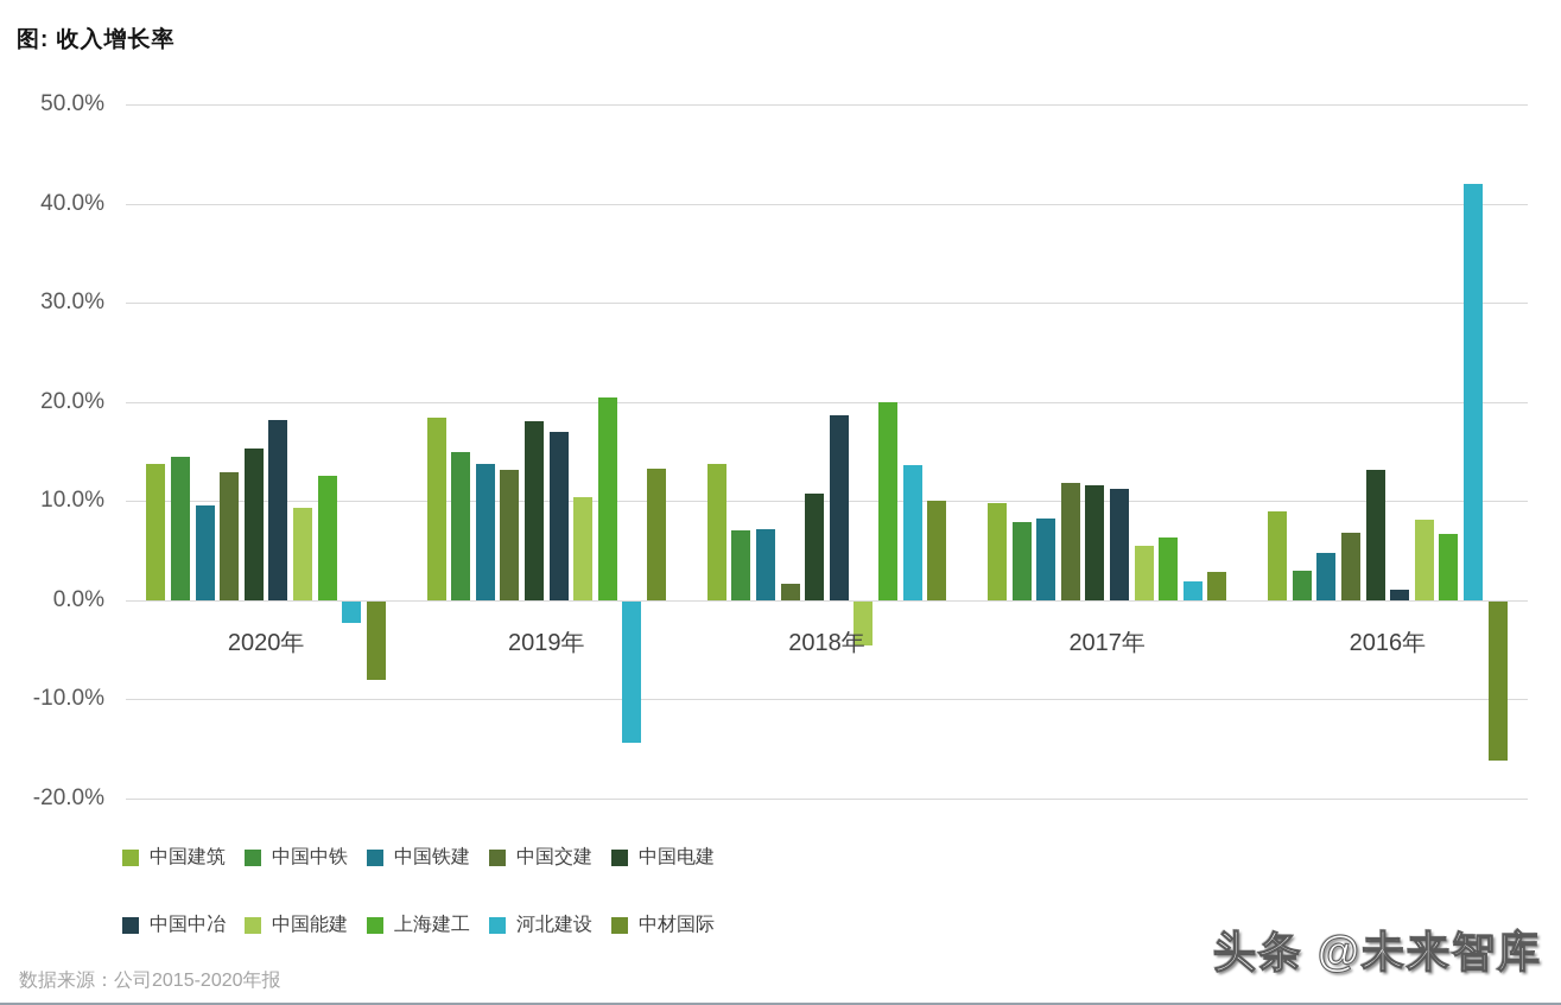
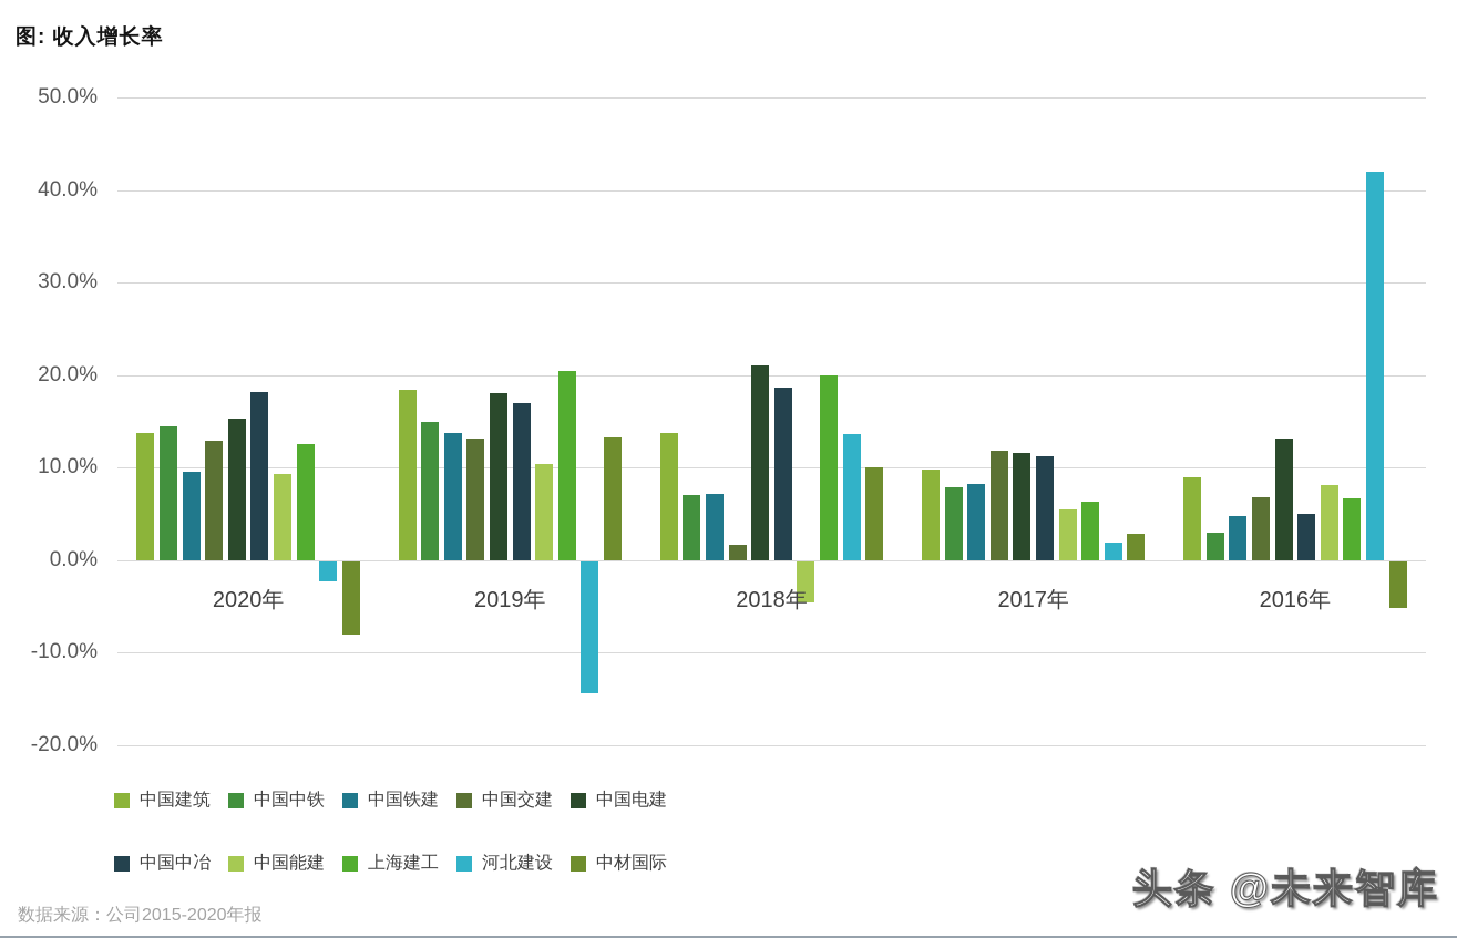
中国电建/2018年: 11% -> 21%
中国中冶/2016年: 1% -> 5%
中材国际/2016年: -16% -> -5%
